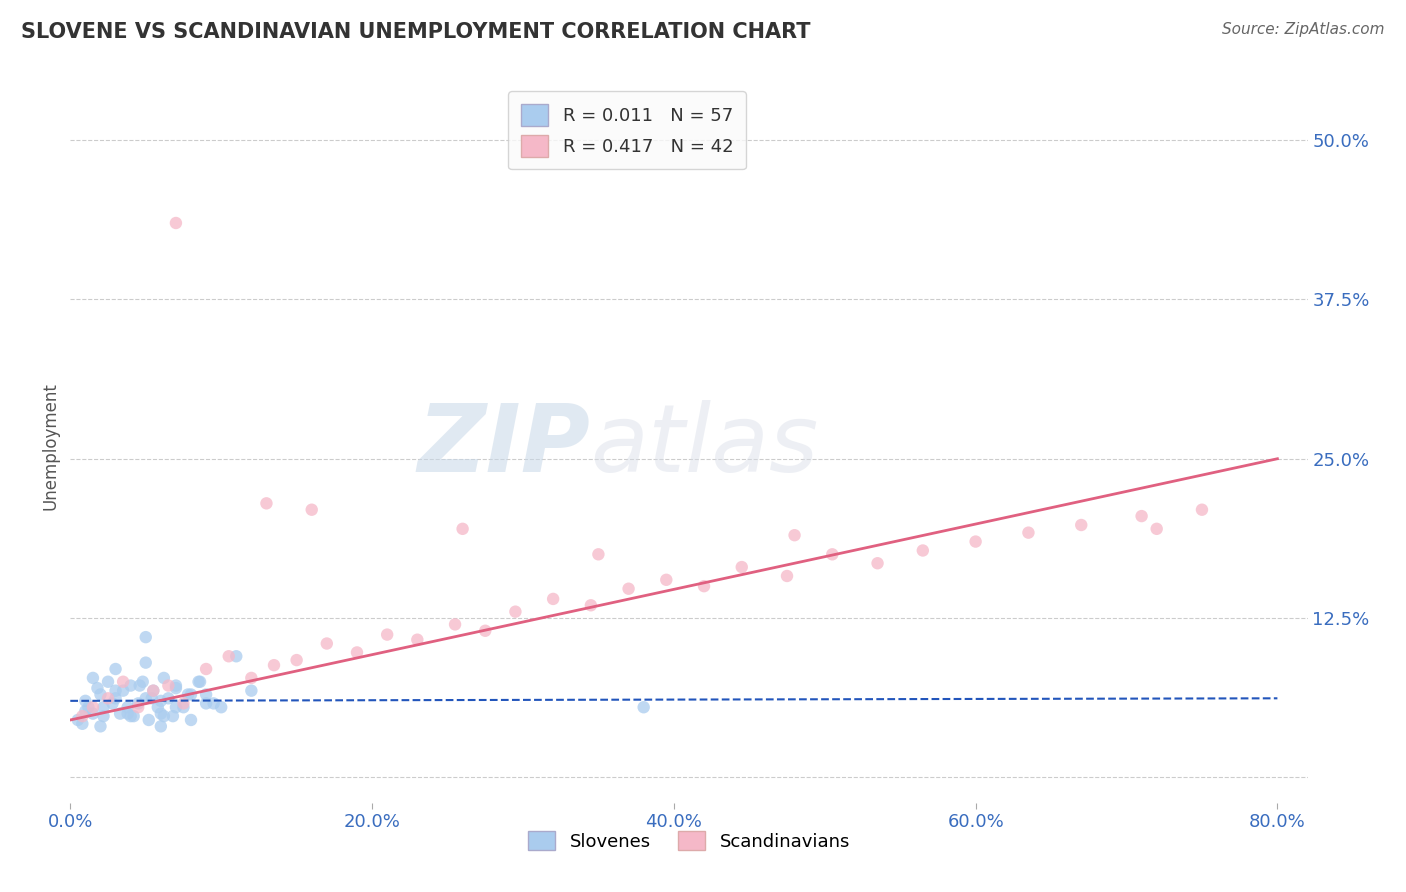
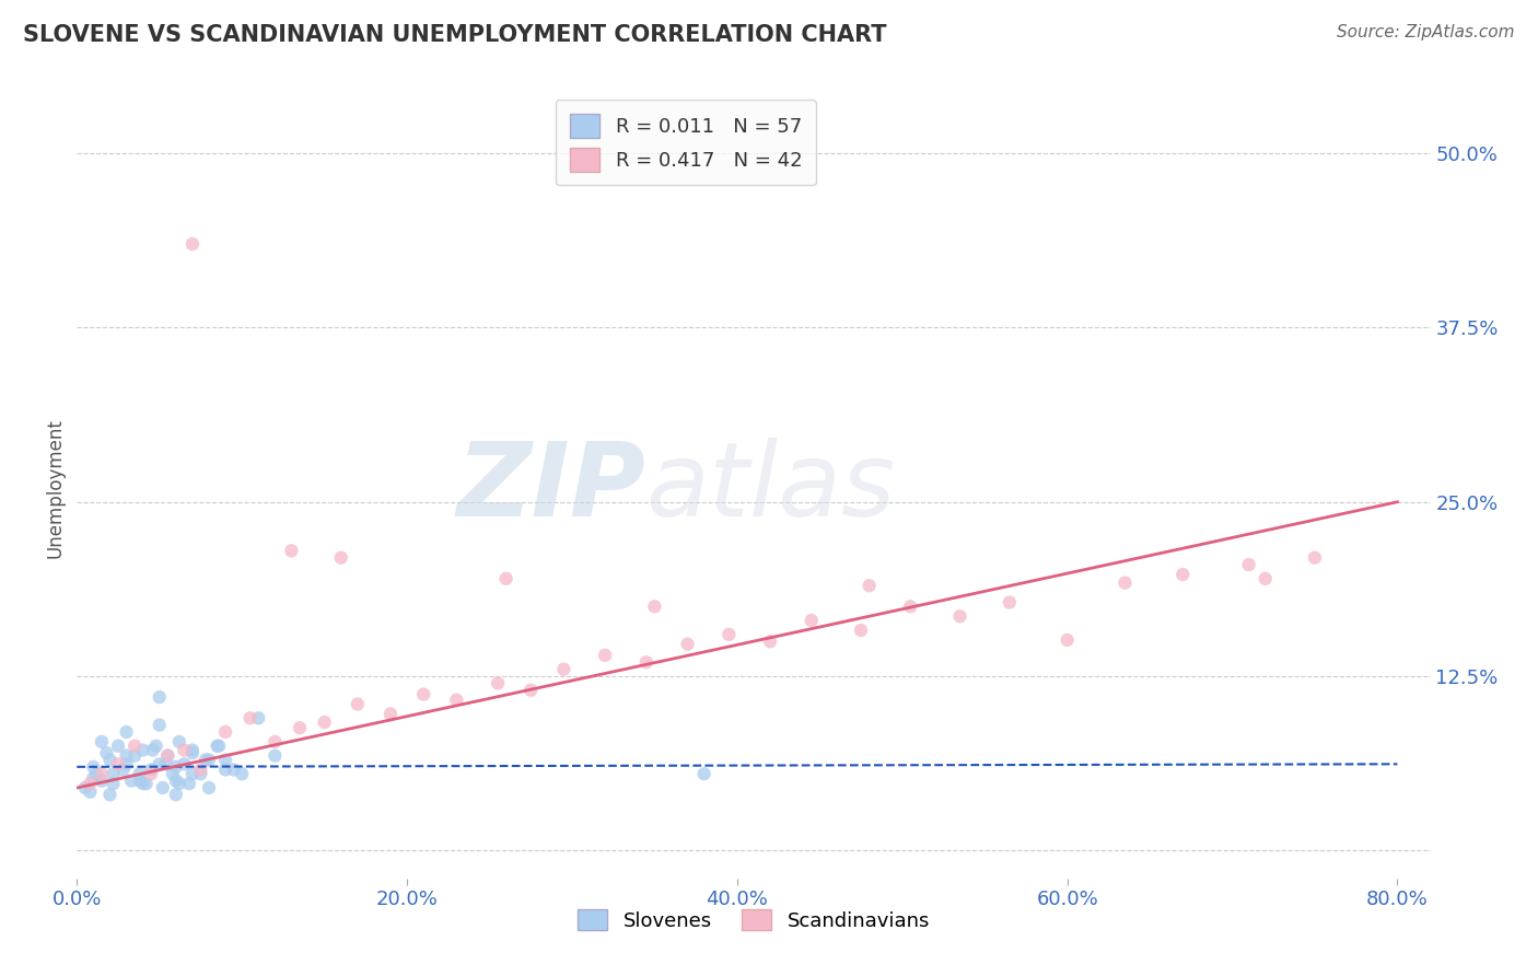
Scandinavians/60.0%: 18.5% -> 15.1%
